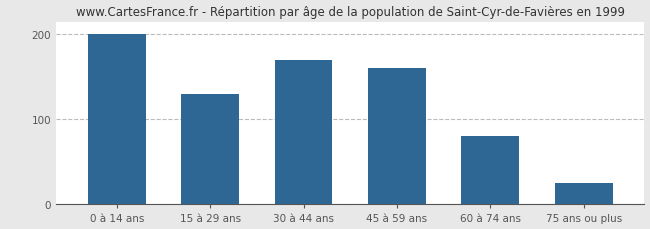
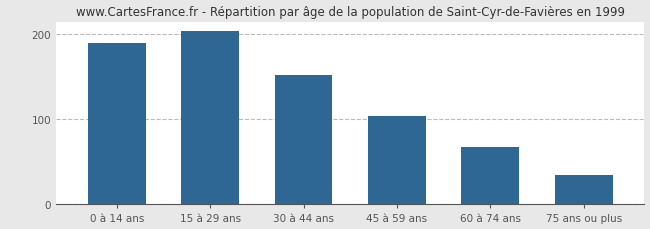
0 à 14 ans: 200 -> 190
15 à 29 ans: 130 -> 204
30 à 44 ans: 170 -> 152
45 à 59 ans: 160 -> 104
60 à 74 ans: 80 -> 68
75 ans ou plus: 25 -> 34
